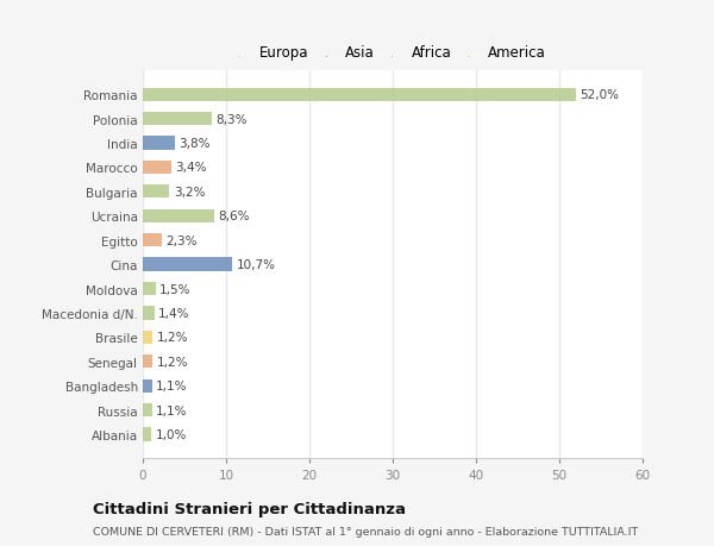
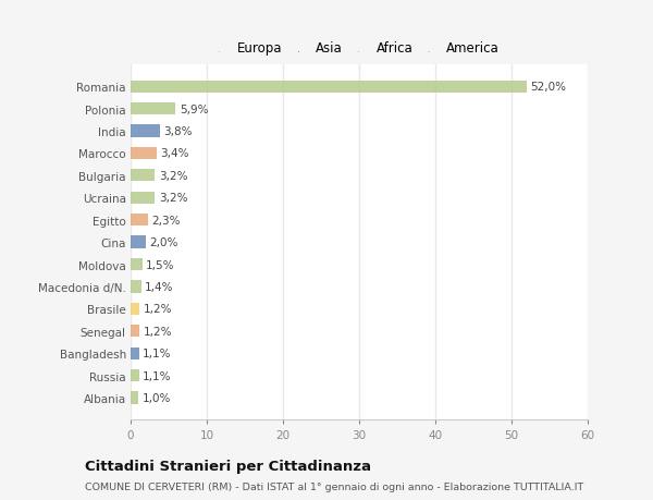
Polonia: 8,3% -> 5,9%
Ucraina: 8,6% -> 3,2%
Cina: 10,7% -> 2,0%
